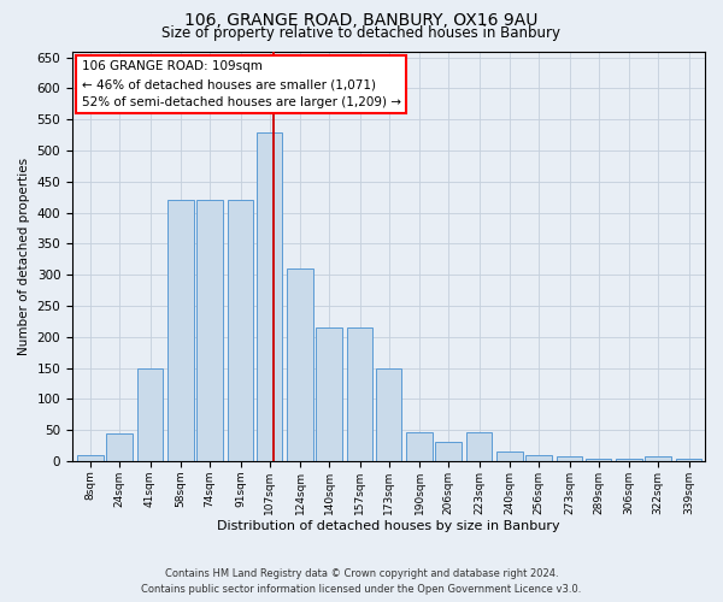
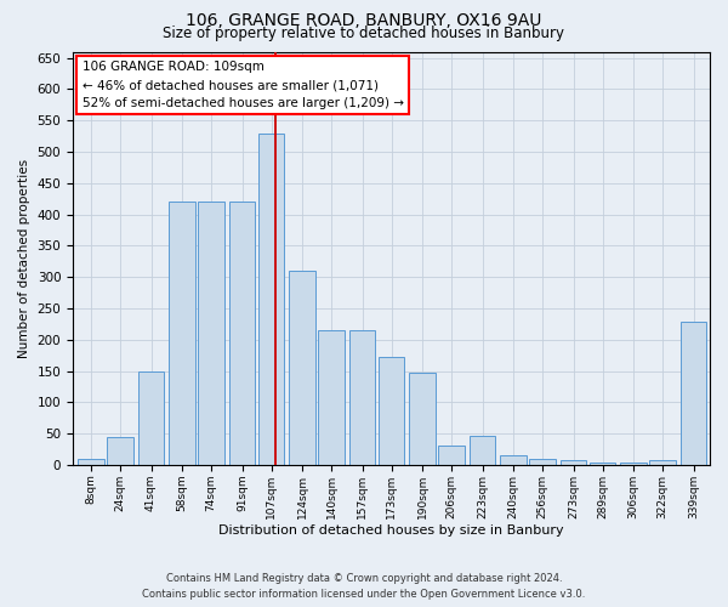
173sqm: 150 -> 172
190sqm: 47 -> 148
339sqm: 3 -> 228
